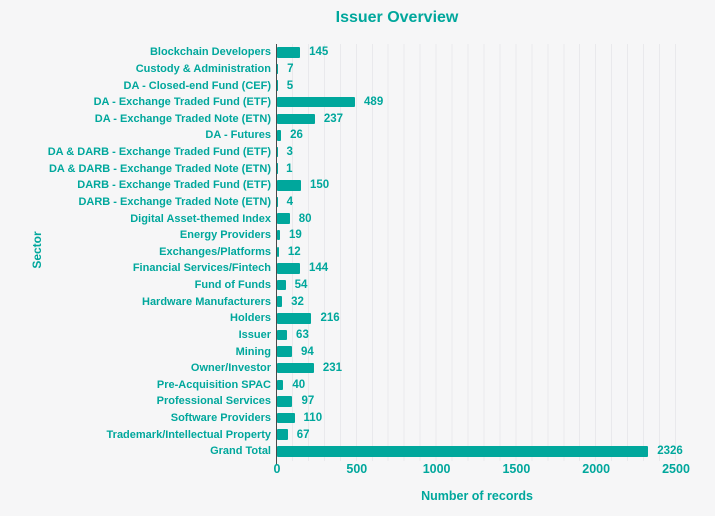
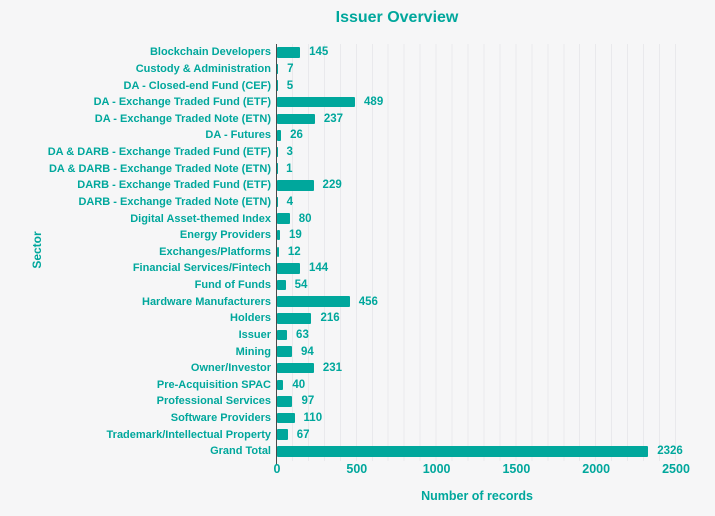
DARB - Exchange Traded Fund (ETF): 150 -> 229
Hardware Manufacturers: 32 -> 456
